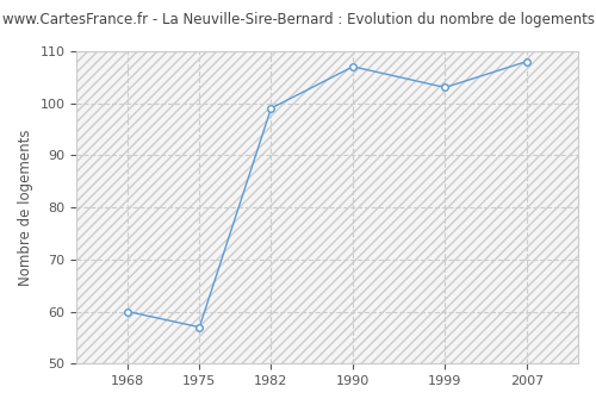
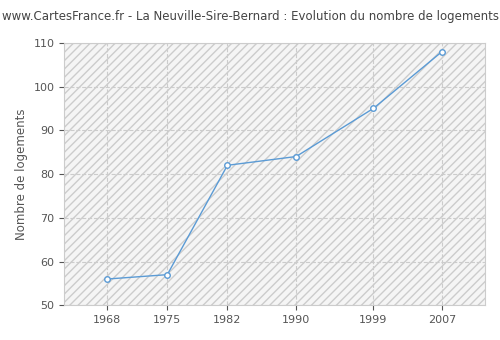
1968: 60 -> 56
1982: 99 -> 82
1990: 107 -> 84
1999: 103 -> 95
